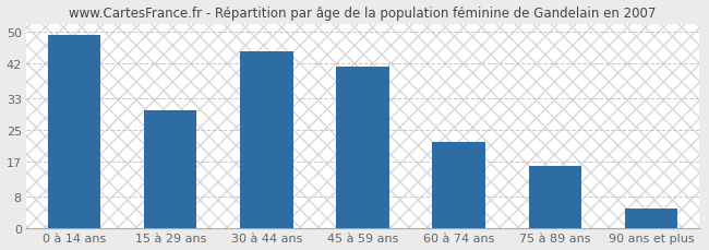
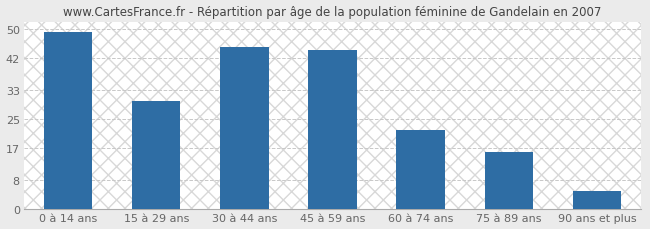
45 à 59 ans: 41 -> 44
